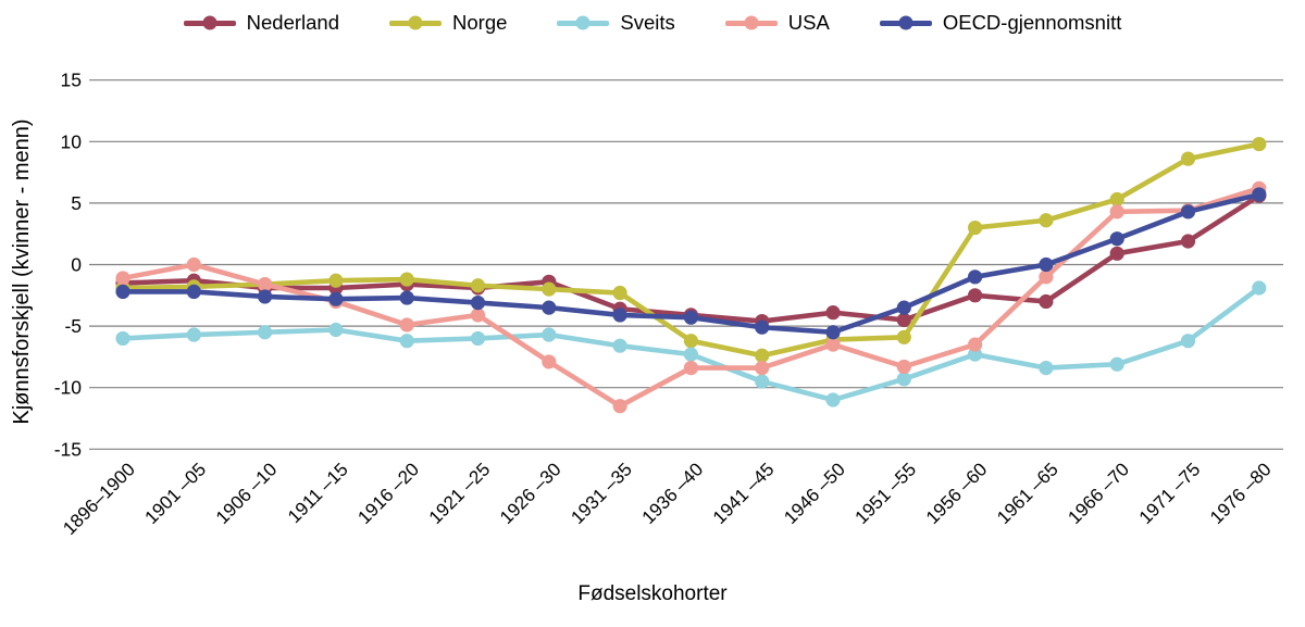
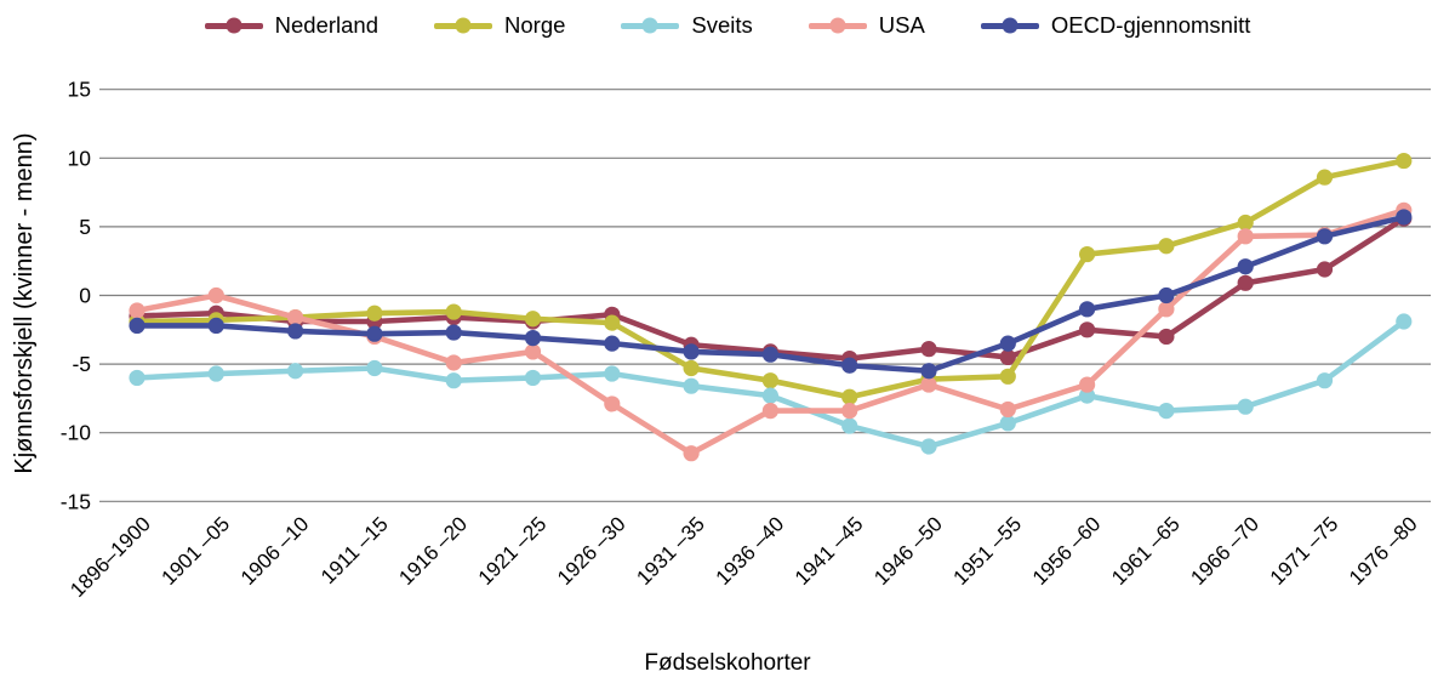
Norge/1931 –35: -2.3 -> -5.3
